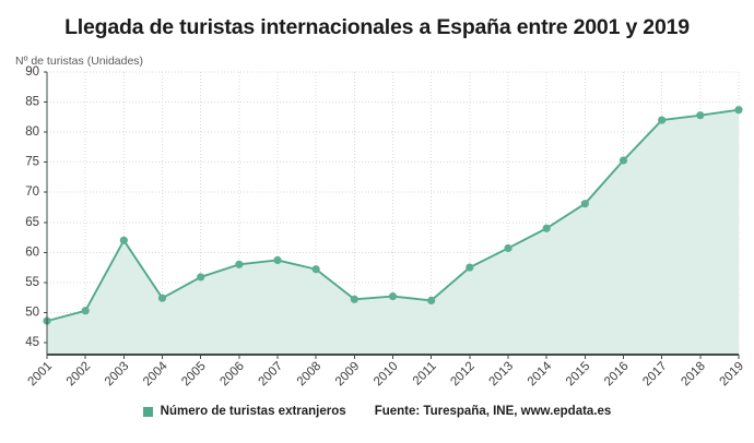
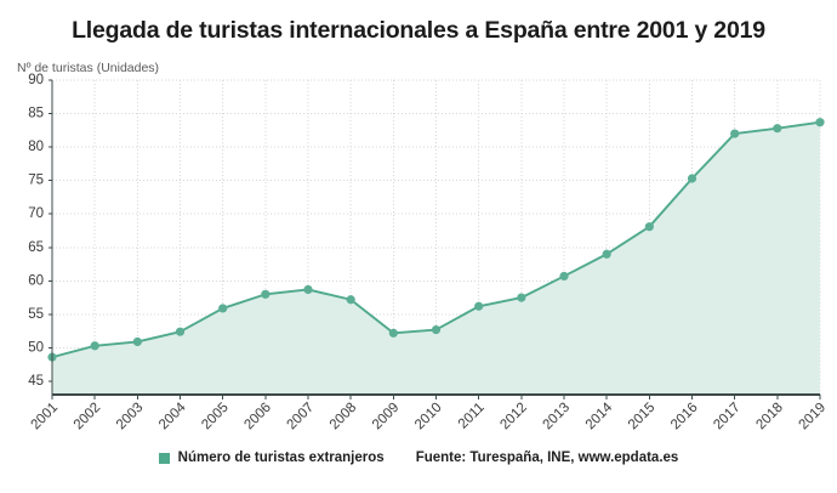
2003: 62 -> 51
2011: 52 -> 56
